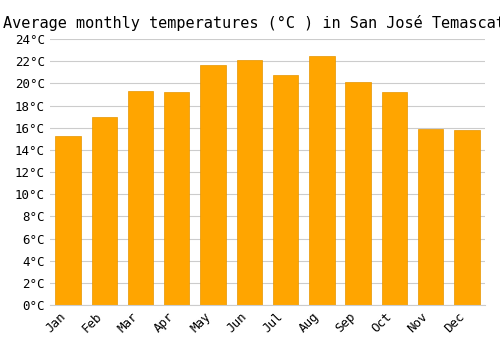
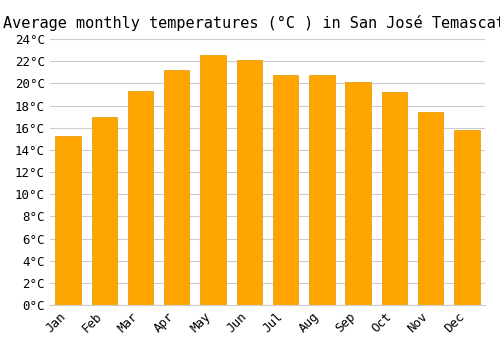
Apr: 19.2°C -> 21.2°C
May: 21.7°C -> 22.6°C
Aug: 22.5°C -> 20.8°C
Nov: 15.9°C -> 17.4°C
